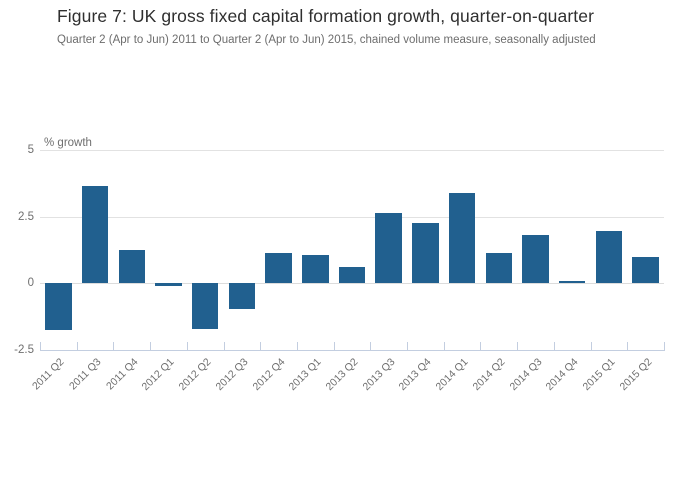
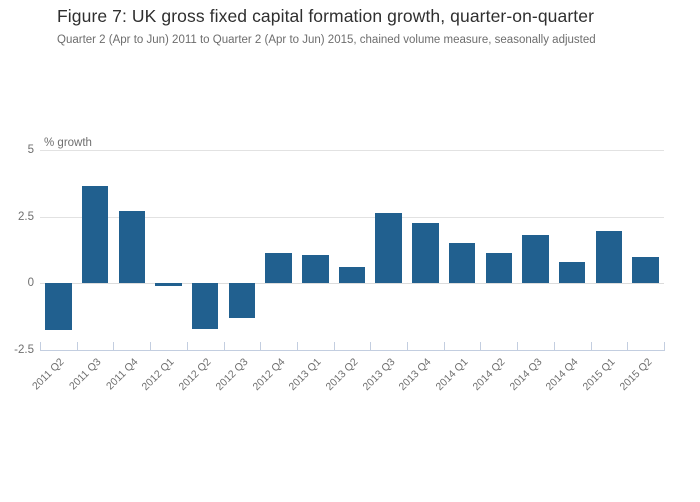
2011 Q4: 1.2 -> 2.7
2012 Q3: -0.9 -> -1.3
2014 Q1: 3.4 -> 1.5
2014 Q4: 0.1 -> 0.8
